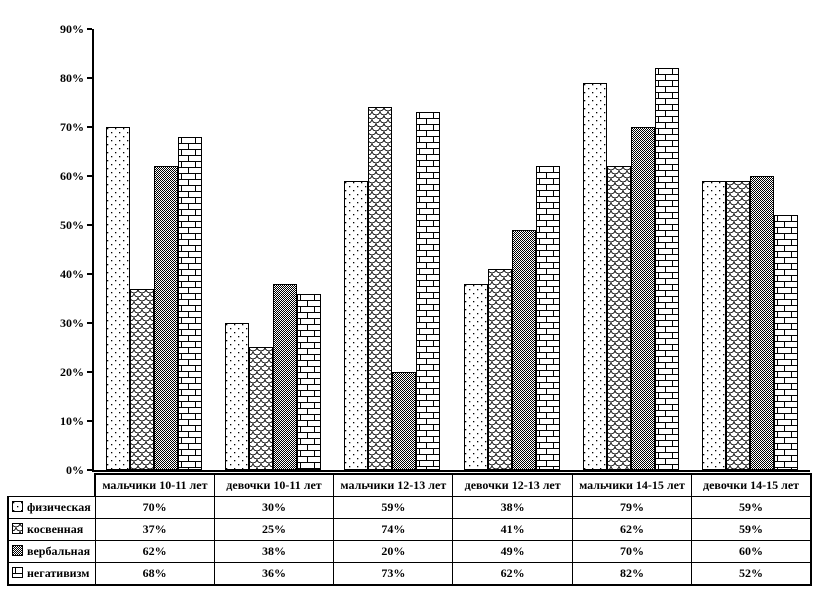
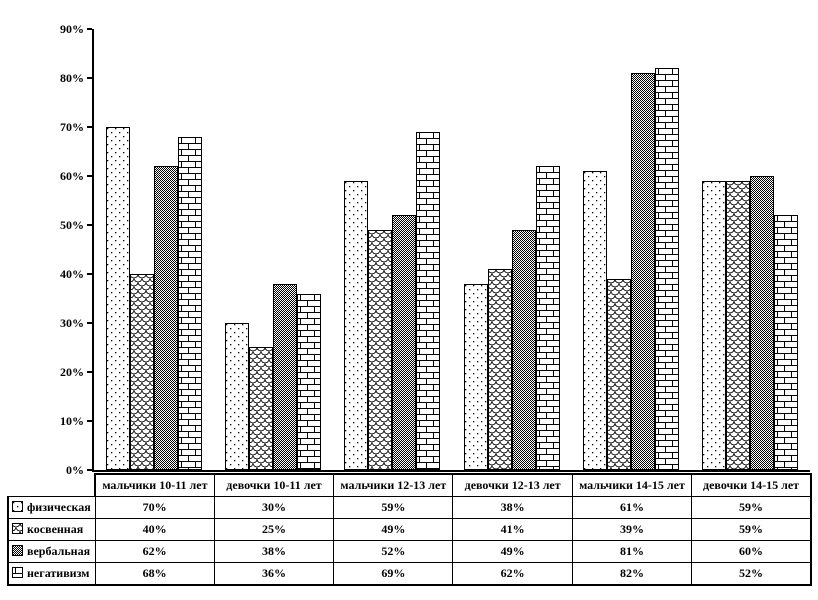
косвенная/мальчики 10-11 лет: 37% -> 40%
косвенная/мальчики 12-13 лет: 74% -> 49%
вербальная/мальчики 12-13 лет: 20% -> 52%
негативизм/мальчики 12-13 лет: 73% -> 69%
физическая/мальчики 14-15 лет: 79% -> 61%
косвенная/мальчики 14-15 лет: 62% -> 39%
вербальная/мальчики 14-15 лет: 70% -> 81%
